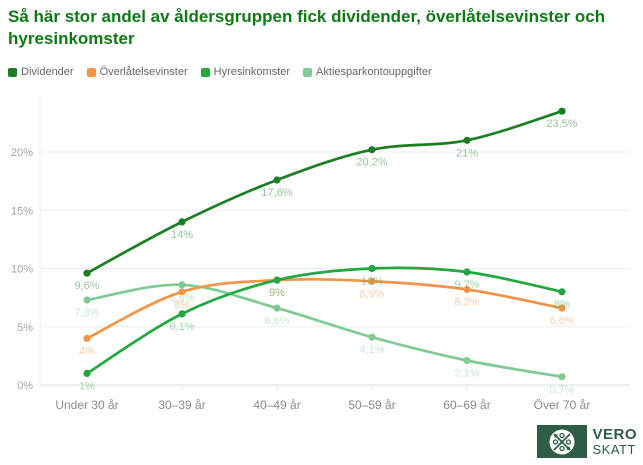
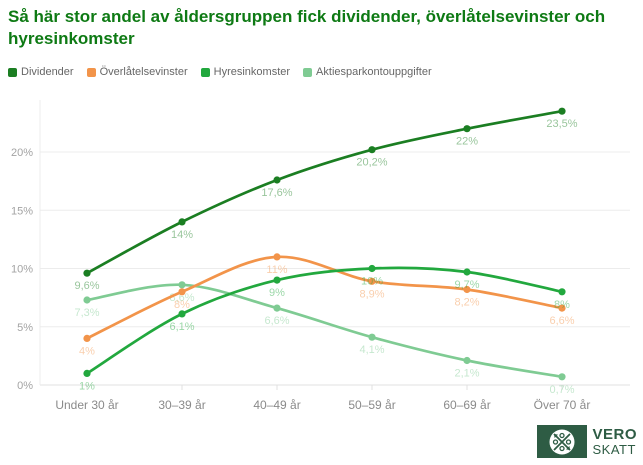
Överlåtelsevinster/40–49 år: 9% -> 11%
Dividender/60–69 år: 21% -> 22%
